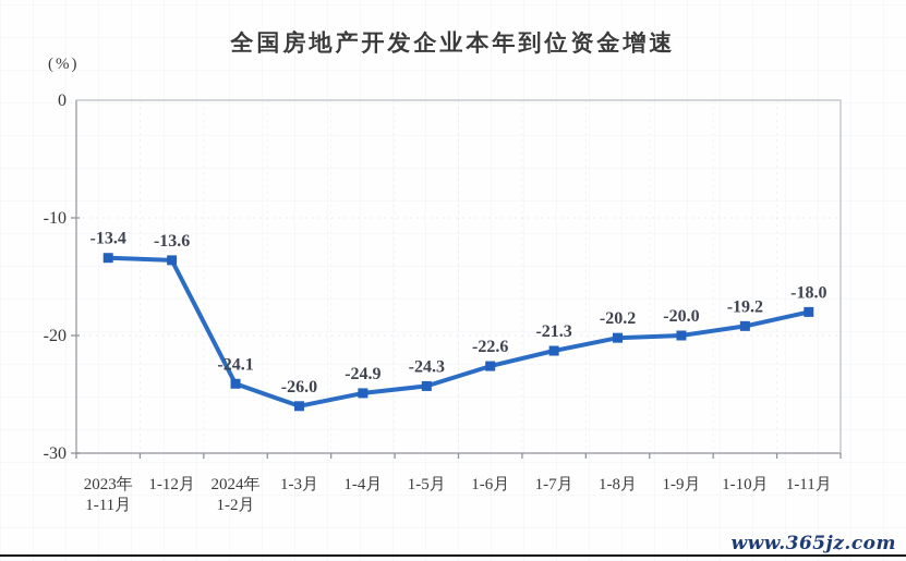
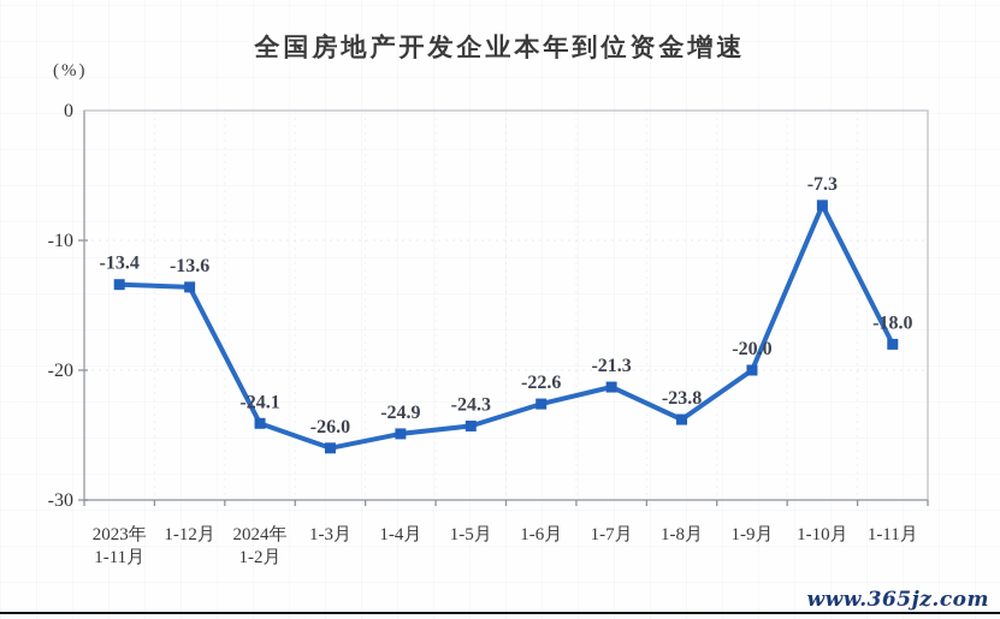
1-8月: -20.2 -> -23.8
1-10月: -19.2 -> -7.3
